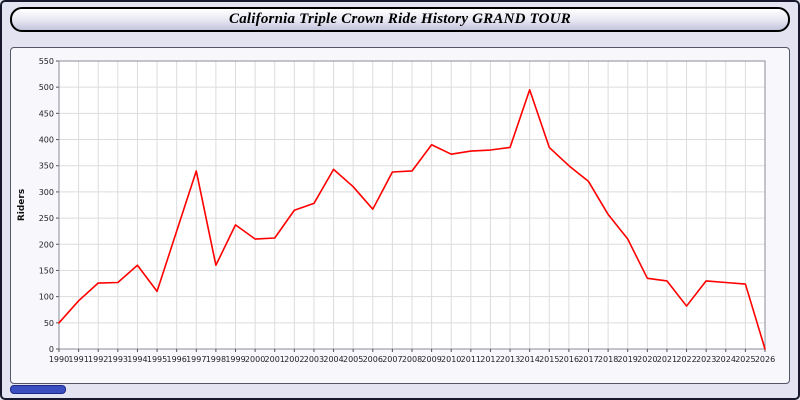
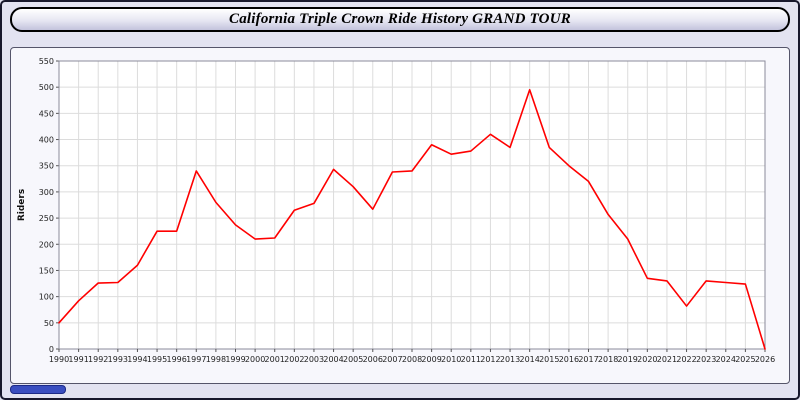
1995: 110 -> 220
1998: 160 -> 280
2012: 380 -> 410
